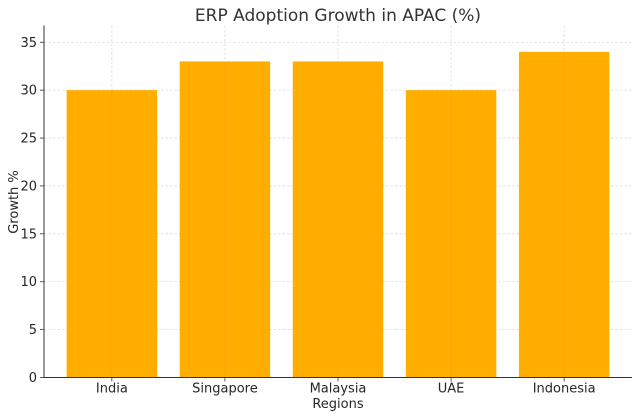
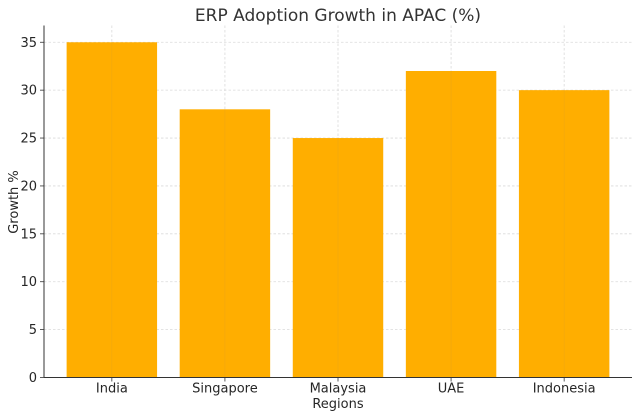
India: 30 -> 35
Singapore: 33 -> 28
Malaysia: 33 -> 25
UAE: 30 -> 32
Indonesia: 34 -> 30
